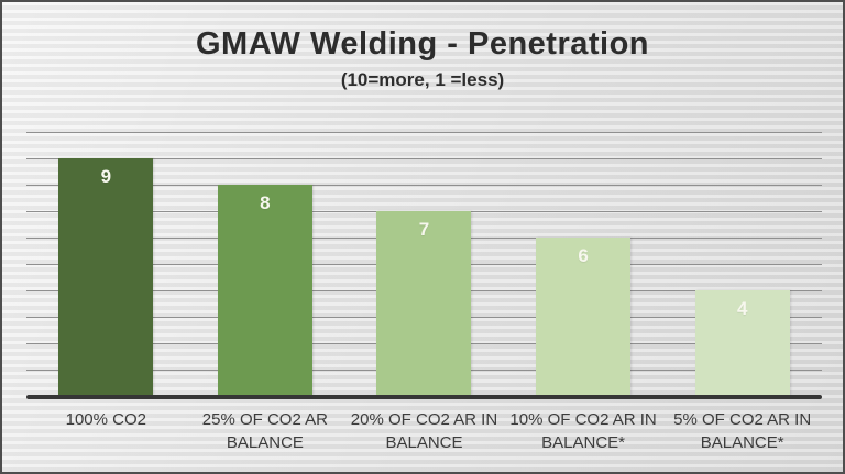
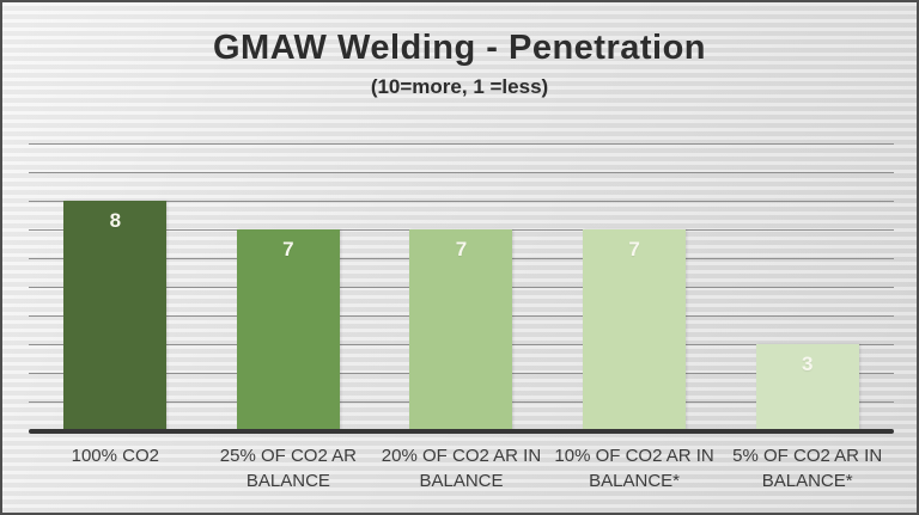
100% CO2: 9 -> 8
25% OF CO2 AR BALANCE: 8 -> 7
10% OF CO2 AR IN BALANCE*: 6 -> 7
5% OF CO2 AR IN BALANCE*: 4 -> 3
